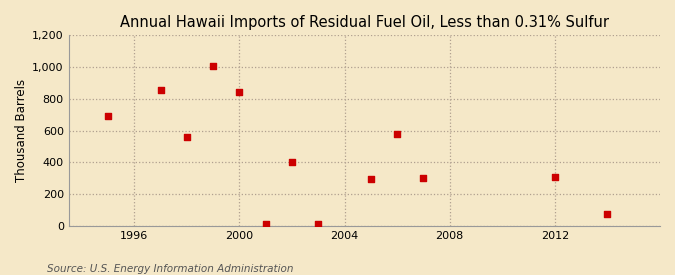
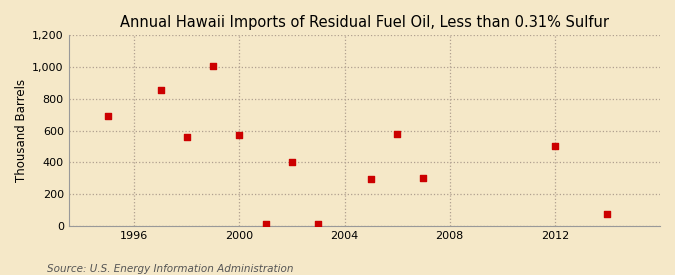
2000: 840 -> 570
2012: 310 -> 500
